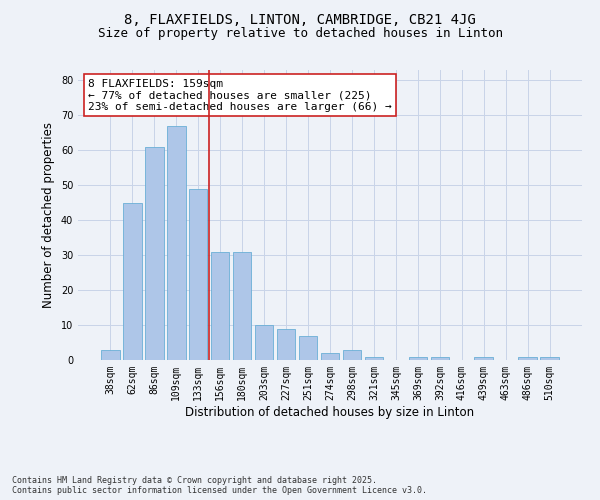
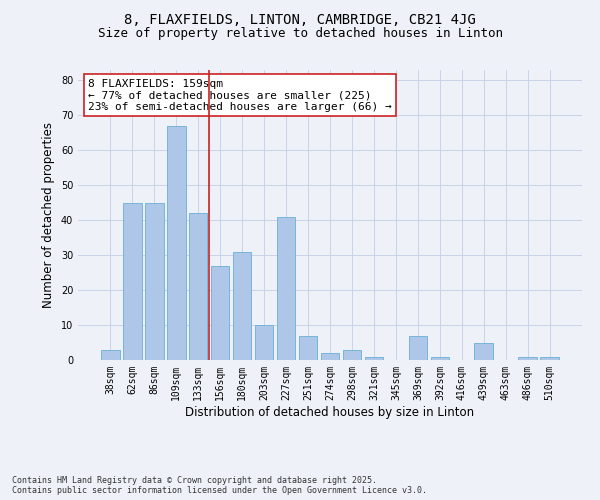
86sqm: 61 -> 45
133sqm: 49 -> 42
156sqm: 31 -> 27
227sqm: 9 -> 41
369sqm: 1 -> 7
439sqm: 1 -> 5
